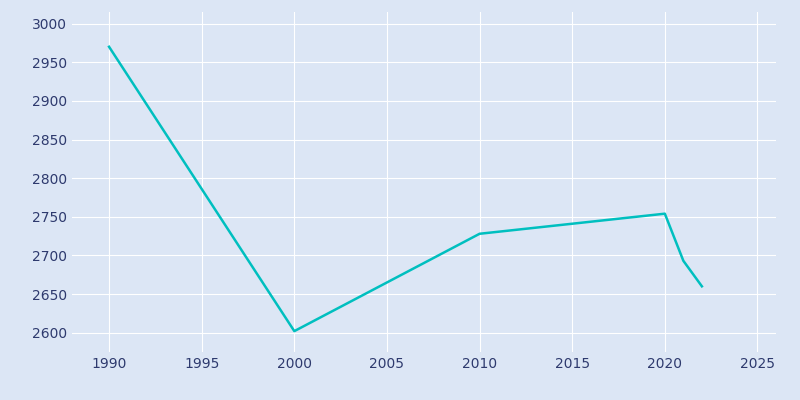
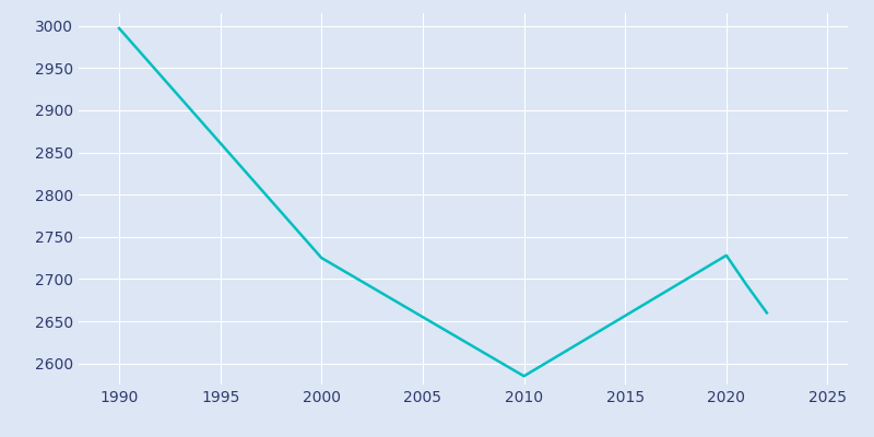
1990: 2970 -> 2997
2000: 2602 -> 2725
2010: 2728 -> 2585
2020: 2754 -> 2728
